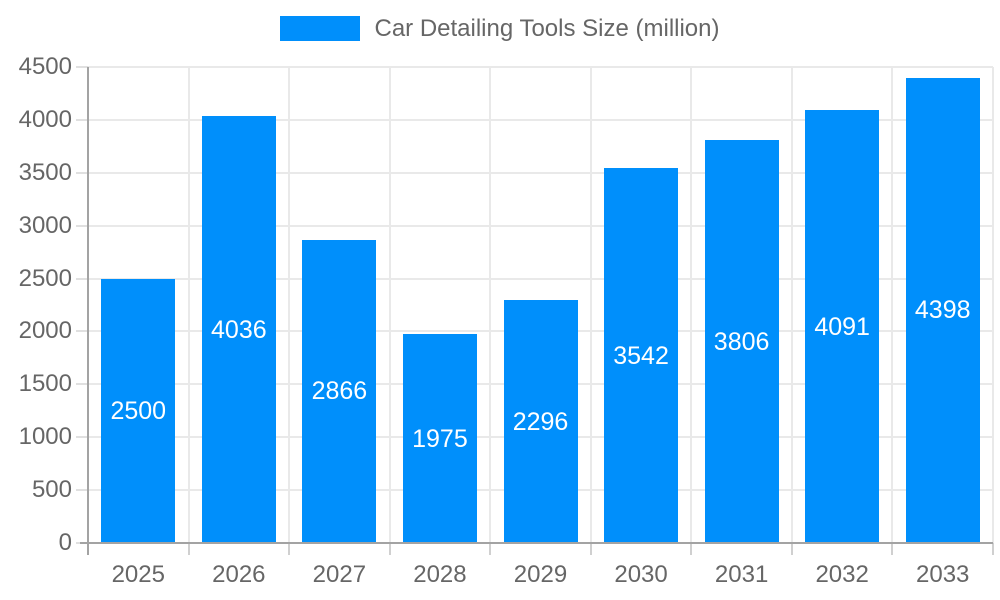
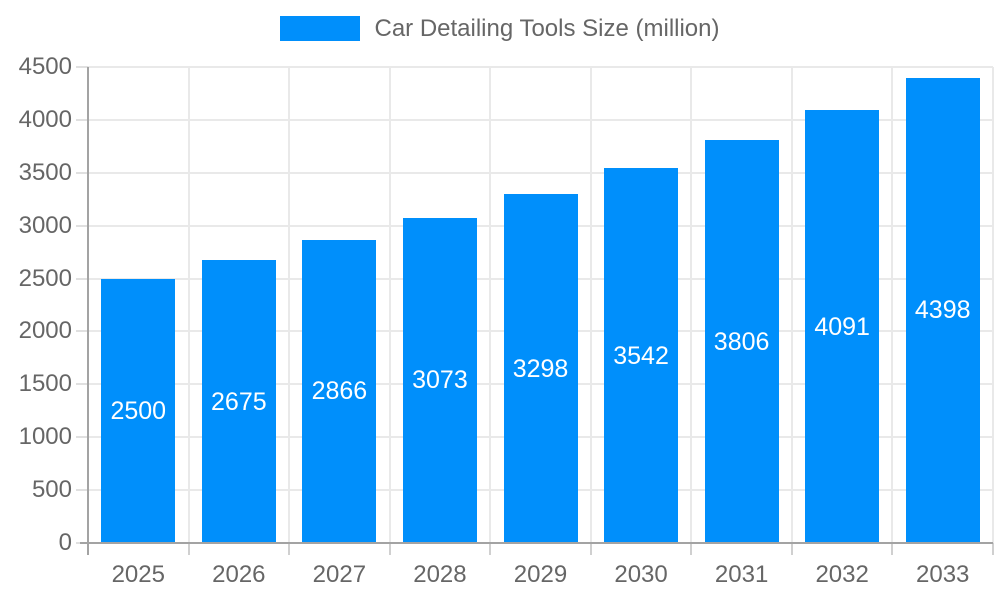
2026: 4036 -> 2675
2028: 1975 -> 3073
2029: 2296 -> 3298
